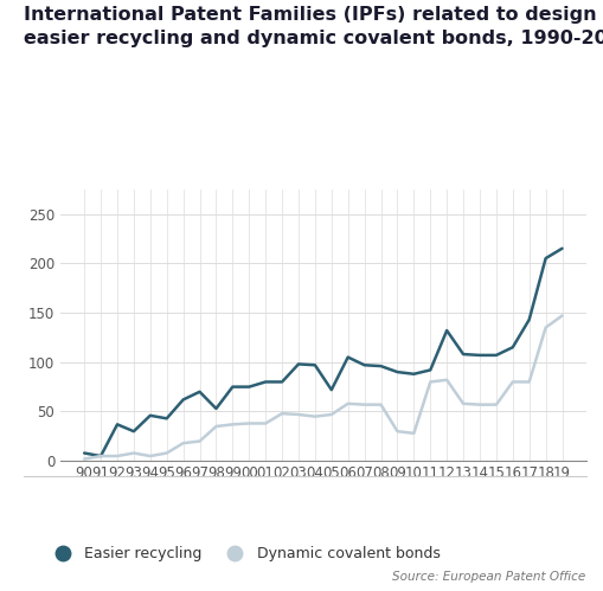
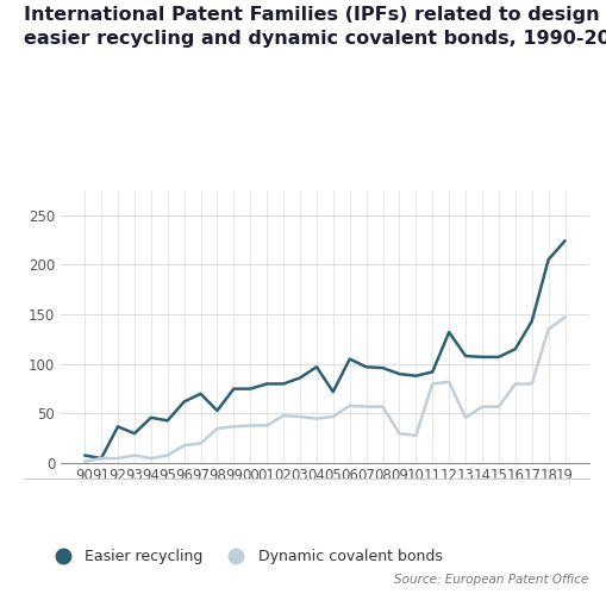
Easier recycling/03: 98 -> 86
Dynamic covalent bonds/13: 58 -> 46
Easier recycling/19: 215 -> 224
